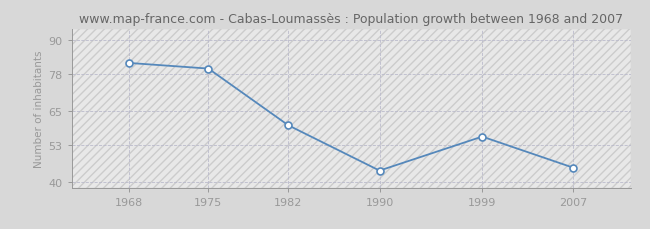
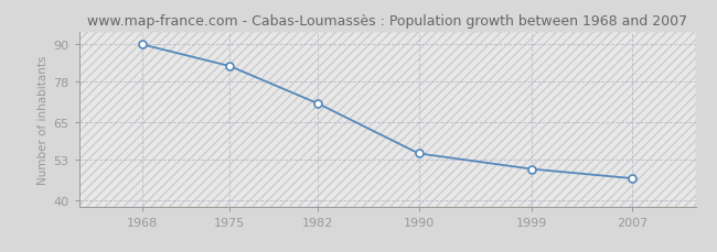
1968: 82 -> 90
1975: 80 -> 83
1982: 60 -> 71
1990: 44 -> 55
1999: 56 -> 50
2007: 45 -> 47
